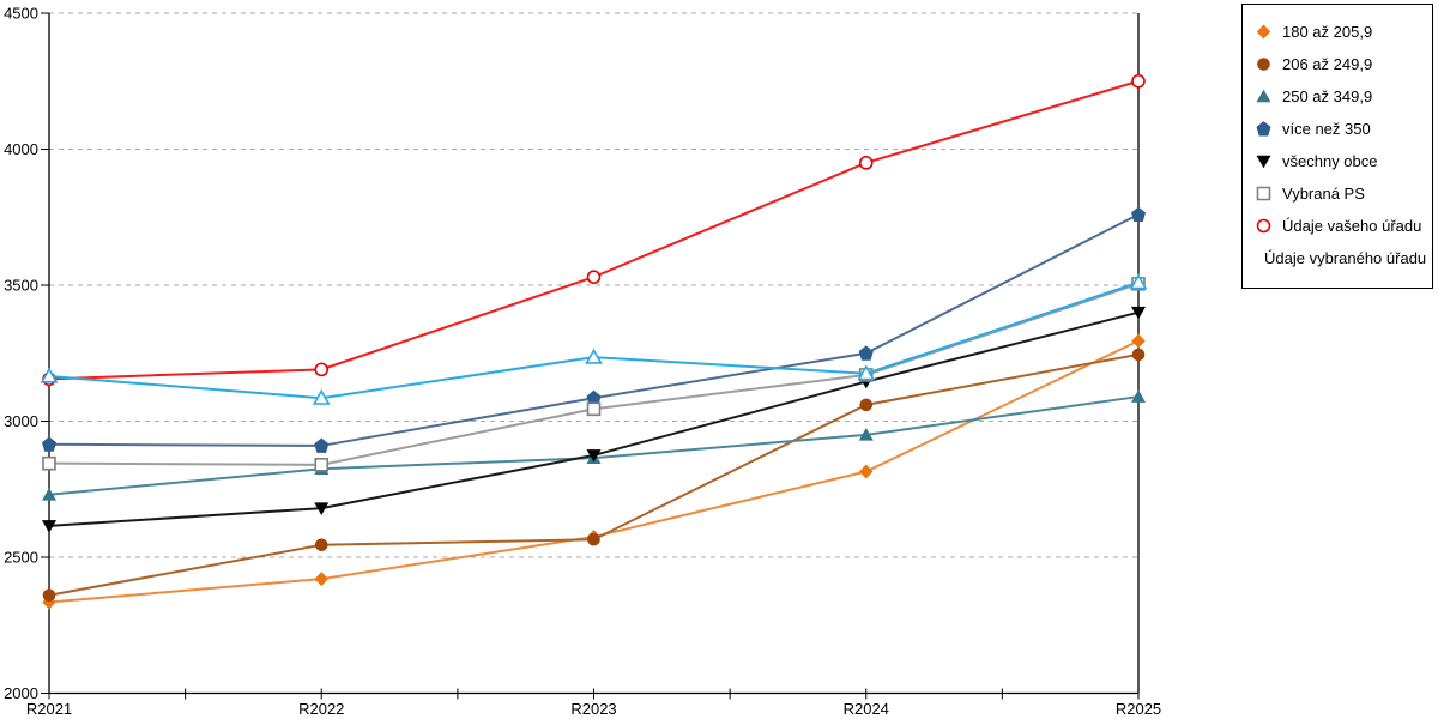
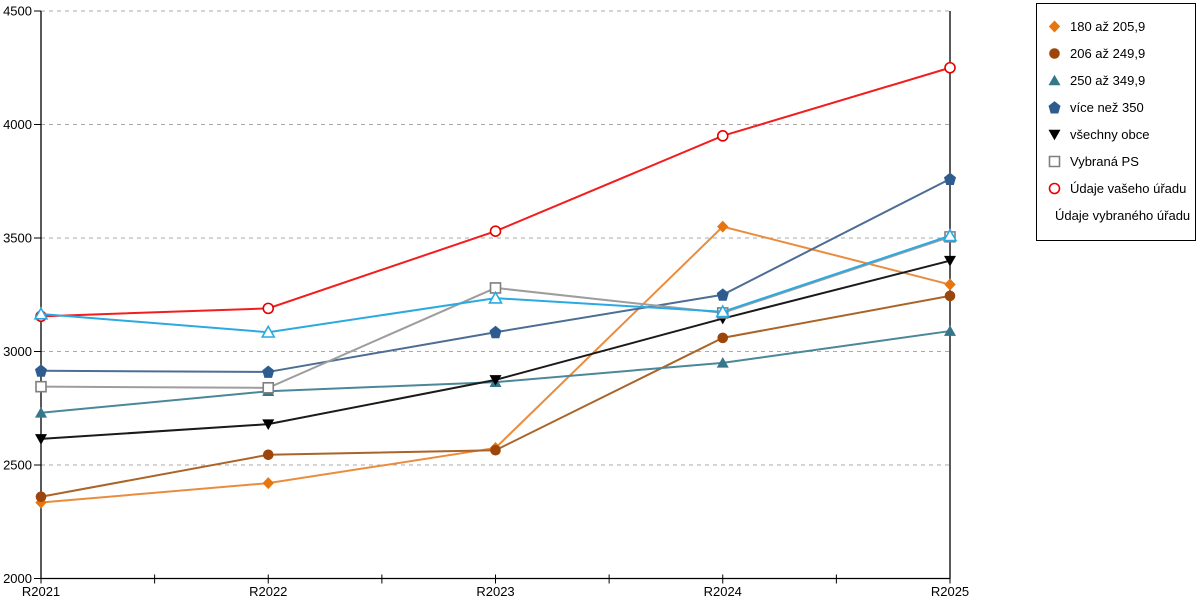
Vybraná PS/R2023: 3040 -> 3280
180 až 205,9/R2024: 2820 -> 3550
